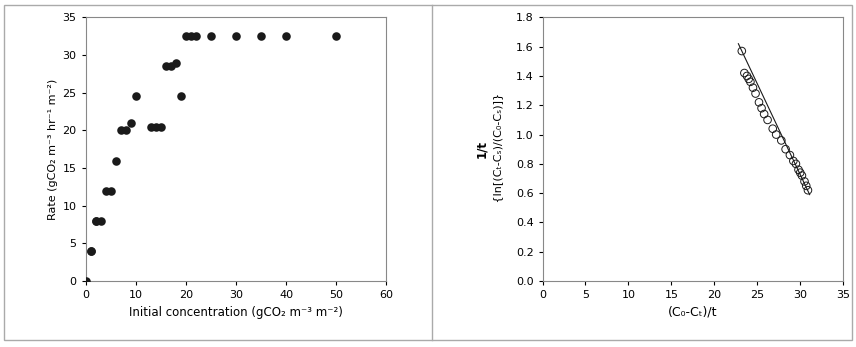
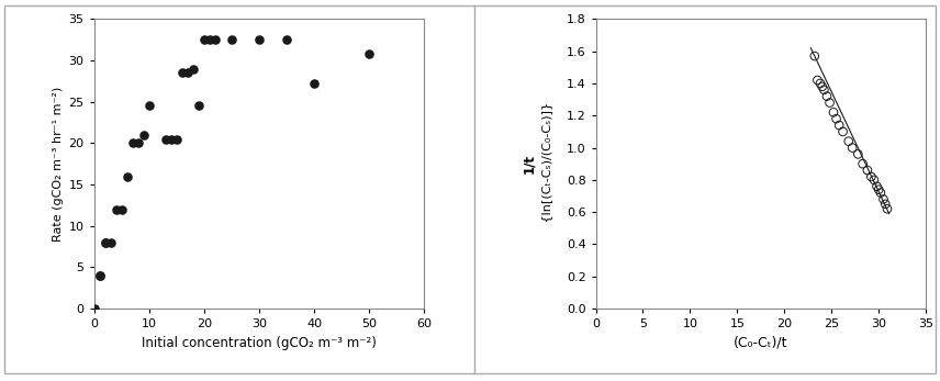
40: 32.5 -> 27.2
50: 32.5 -> 30.8
